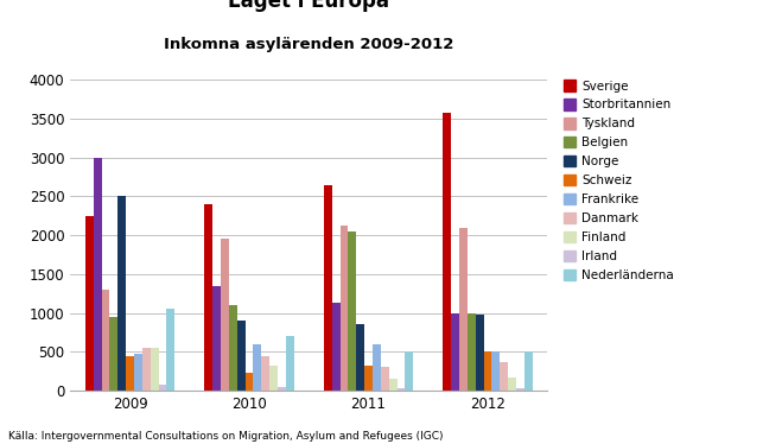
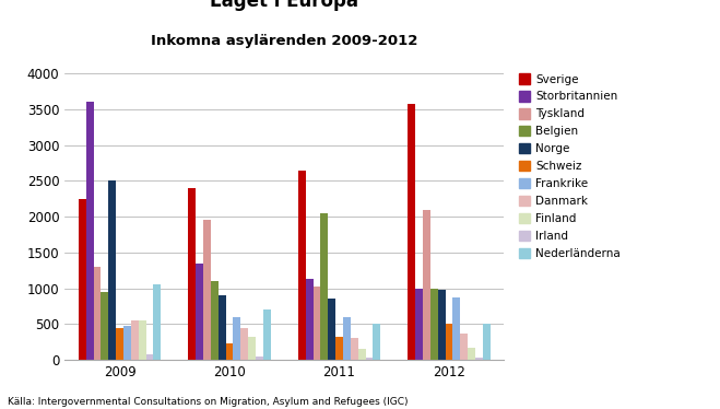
Storbritannien/2009: 3000 -> 3600
Tyskland/2011: 2120 -> 1020
Frankrike/2012: 500 -> 880
